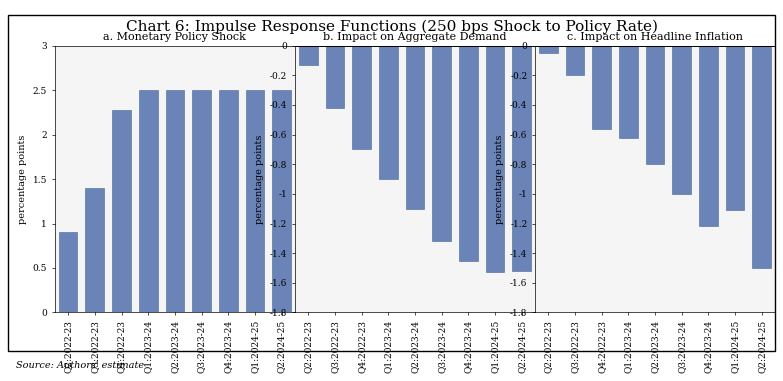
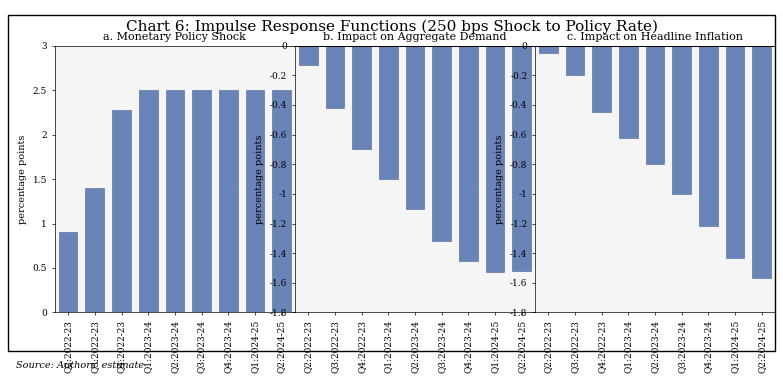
c. Impact on Headline Inflation/Q4:2022-23: -0.56 -> -0.45
c. Impact on Headline Inflation/Q1:2024-25: -1.11 -> -1.43
c. Impact on Headline Inflation/Q2:2024-25: -1.50 -> -1.57
